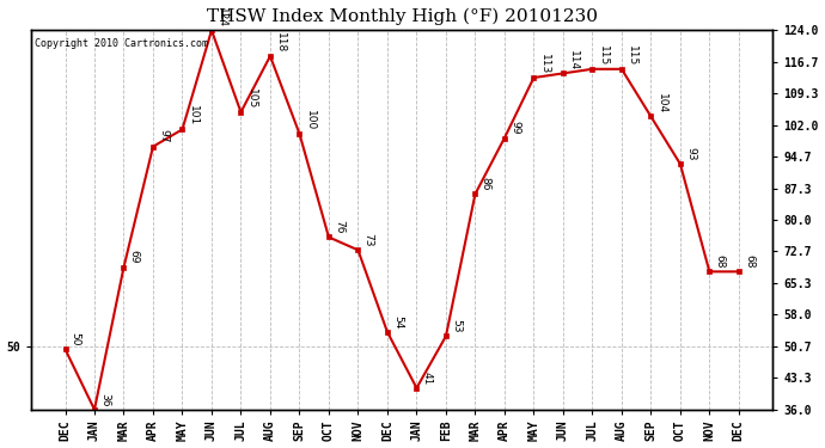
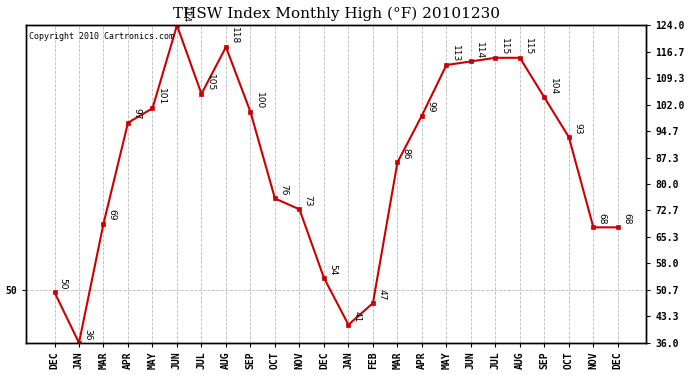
FEB: 53 -> 47
